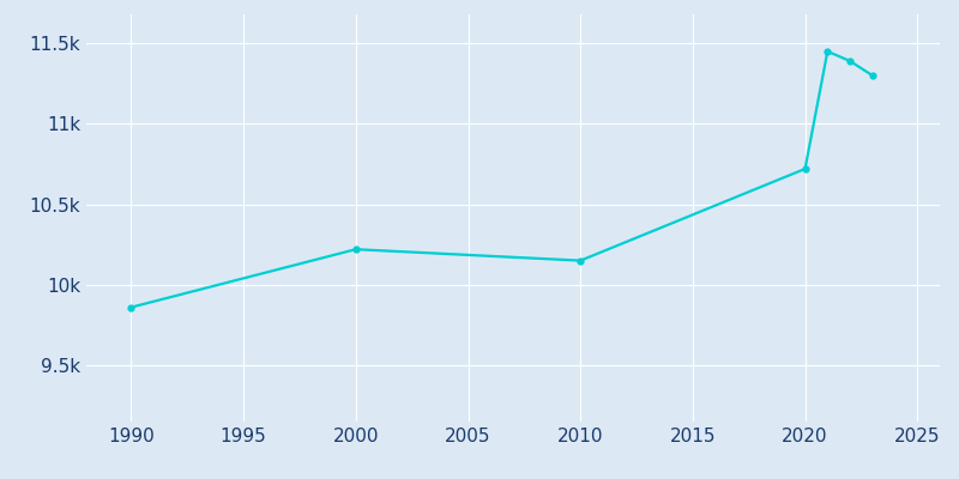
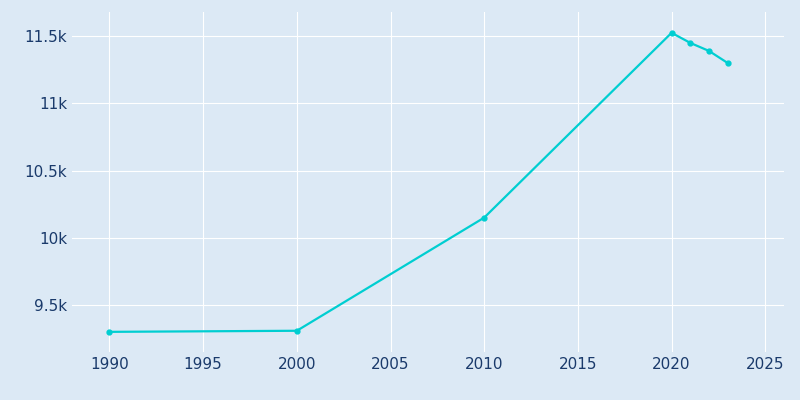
1990: 9.86k -> 9.30k
2000: 10.22k -> 9.31k
2020: 10.72k -> 11.52k
